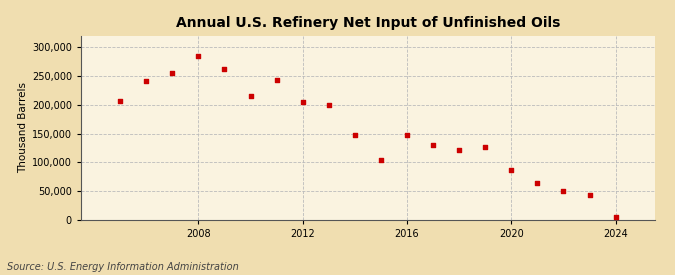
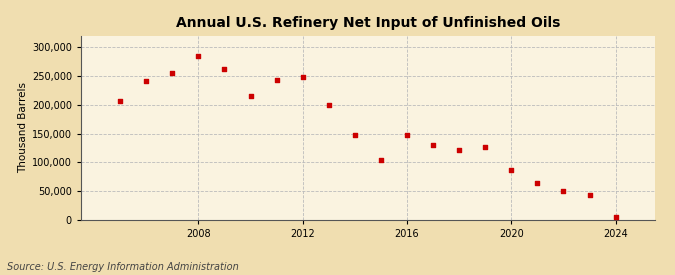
2012: 205,000 -> 248,000
